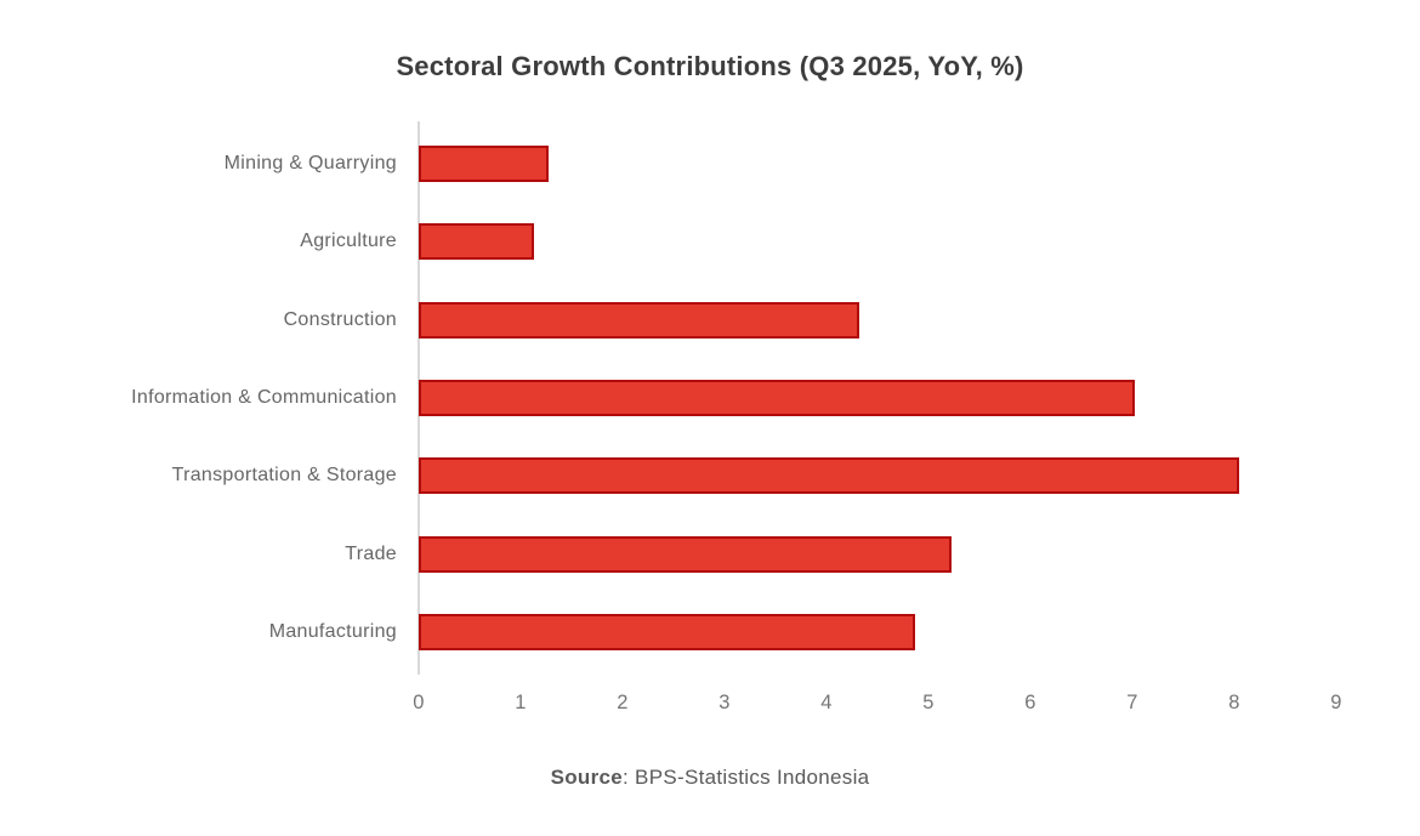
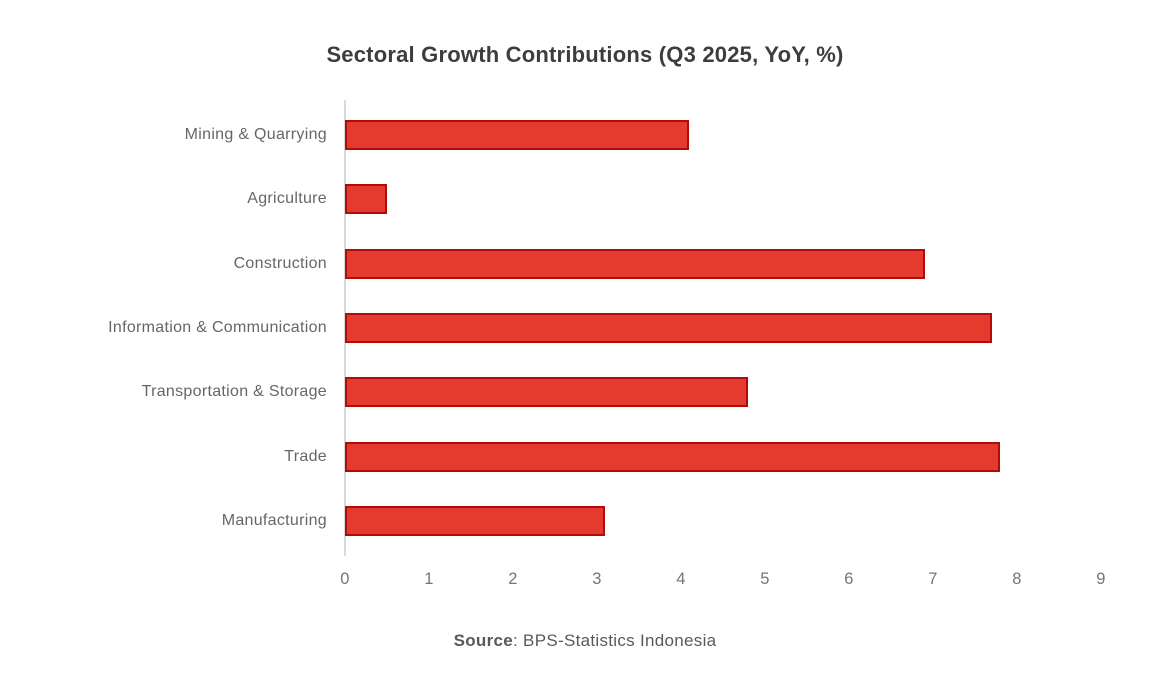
Mining & Quarrying: 1.3 -> 4.1
Agriculture: 1.1 -> 0.5
Construction: 4.3 -> 6.9
Information & Communication: 7.0 -> 7.7
Transportation & Storage: 8.1 -> 4.8
Trade: 5.2 -> 7.8
Manufacturing: 4.9 -> 3.1
